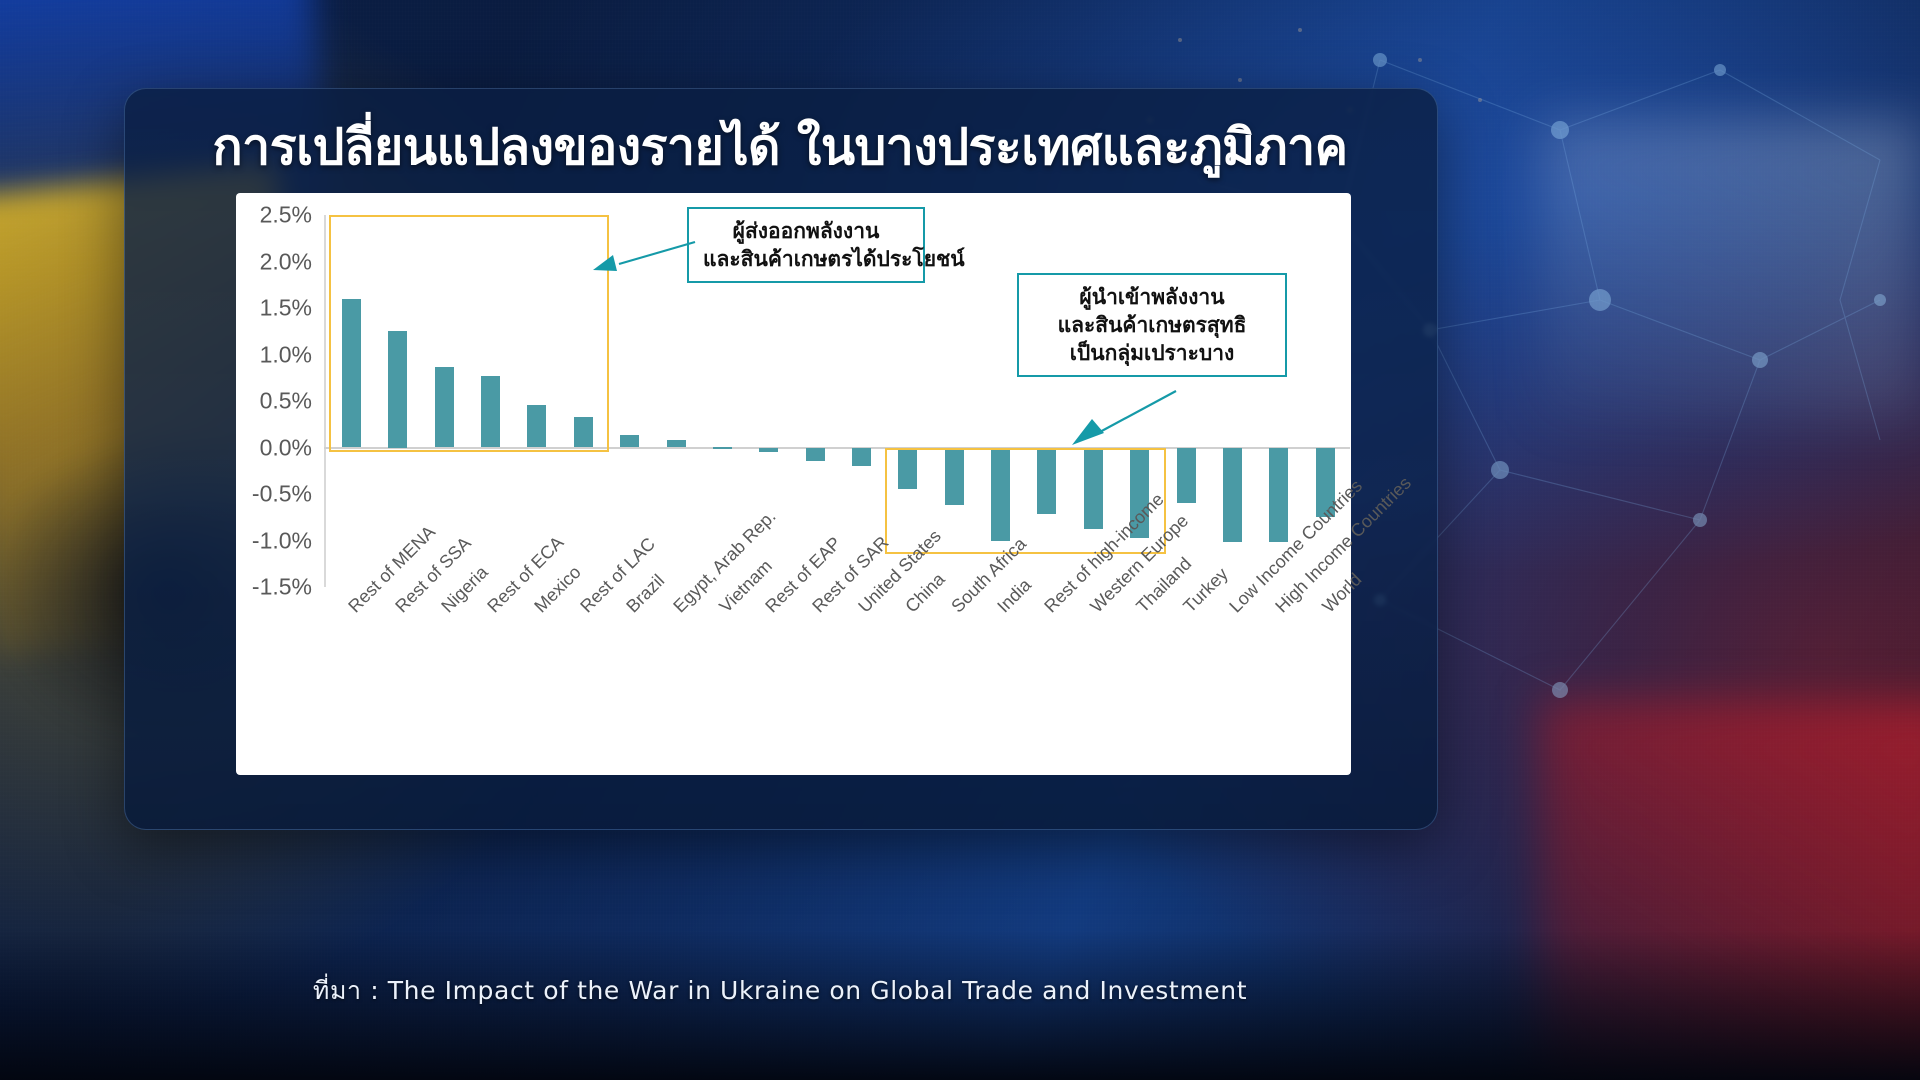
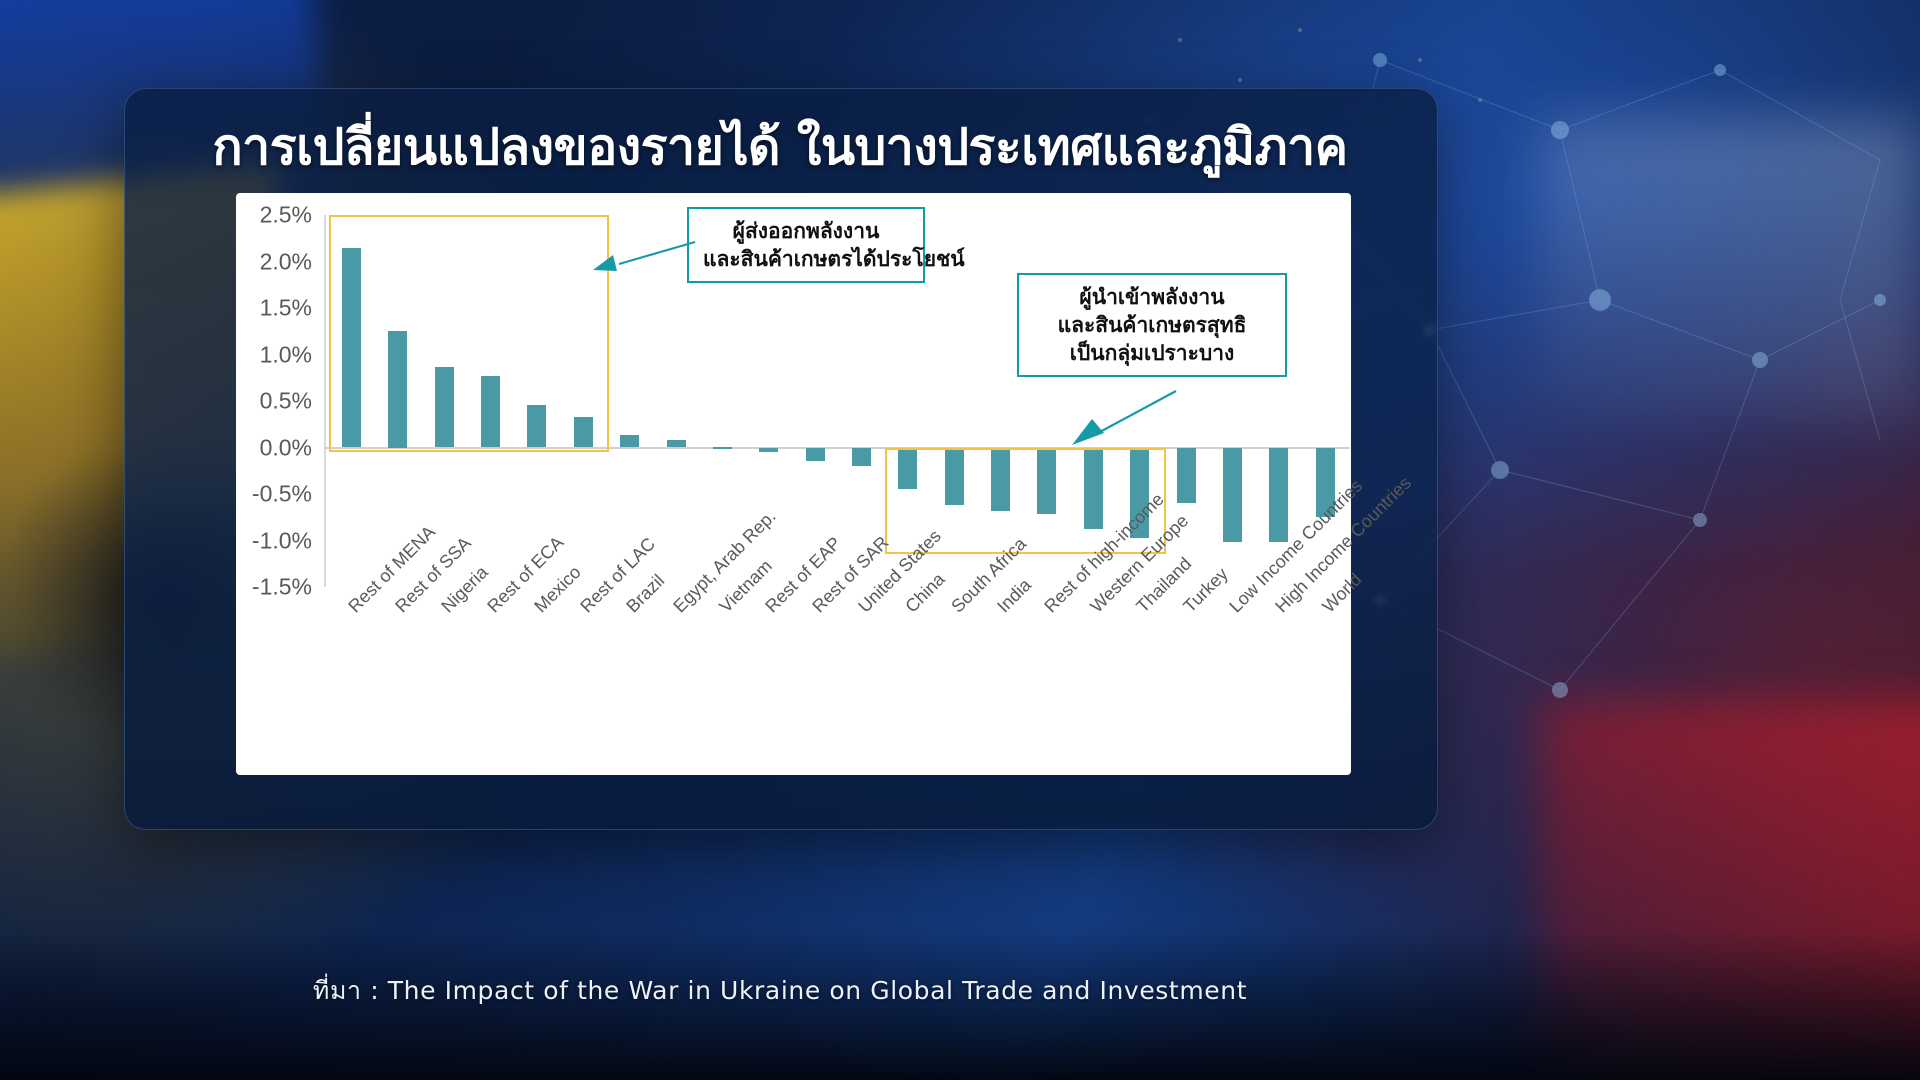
Rest of MENA: 1.6% -> 2.1%
India: -1.0% -> -0.7%
